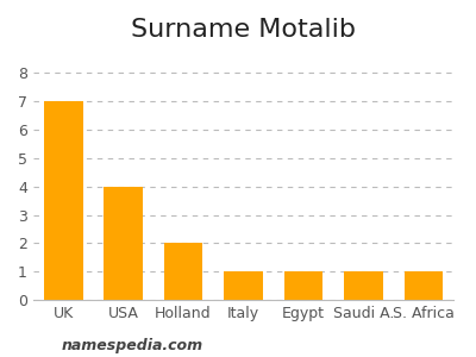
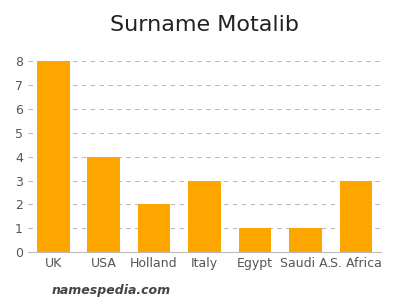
UK: 7 -> 8
Italy: 1 -> 3
S. Africa: 1 -> 3
